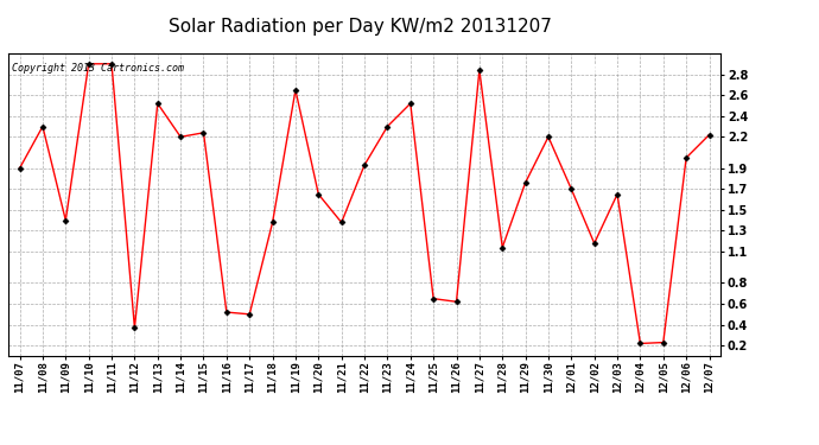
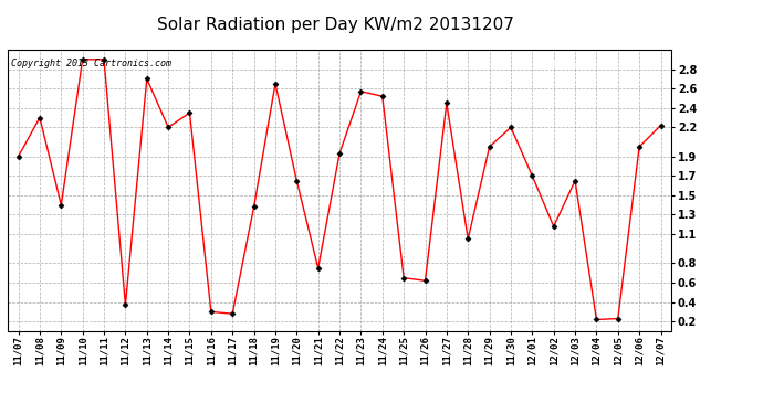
11/13: 2.52 -> 2.70
11/15: 2.24 -> 2.35
11/16: 0.52 -> 0.30
11/17: 0.50 -> 0.28
11/21: 1.38 -> 0.75
11/23: 2.30 -> 2.57
11/27: 2.84 -> 2.45
11/28: 1.14 -> 1.05
11/29: 1.76 -> 2.00
